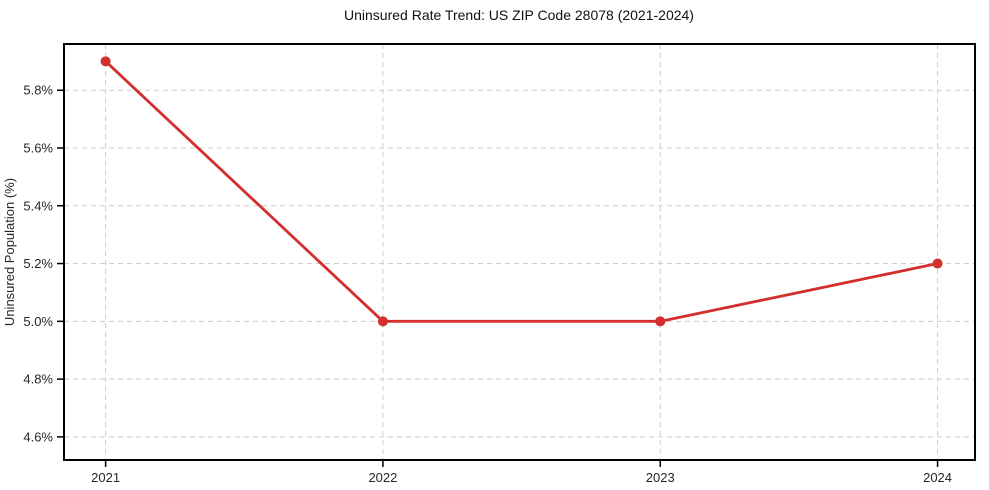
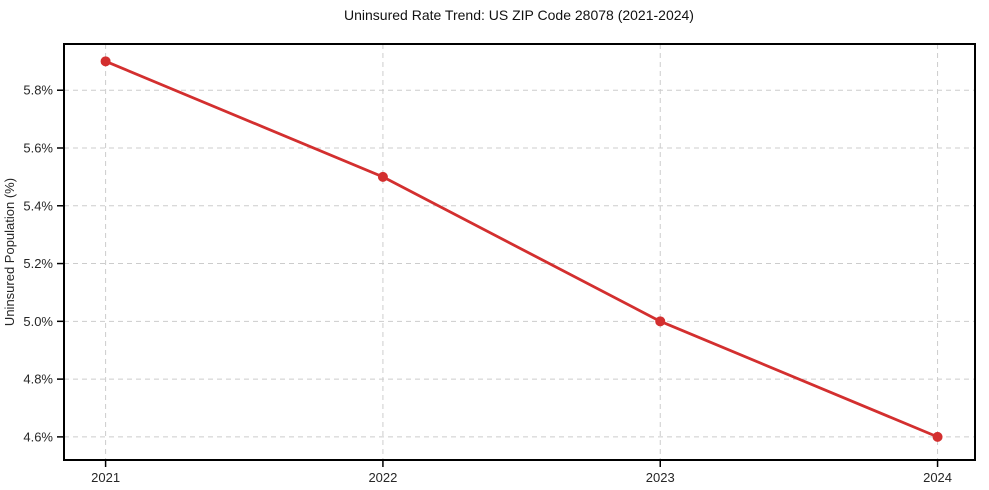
2022: 5.0% -> 5.5%
2024: 5.2% -> 4.6%
